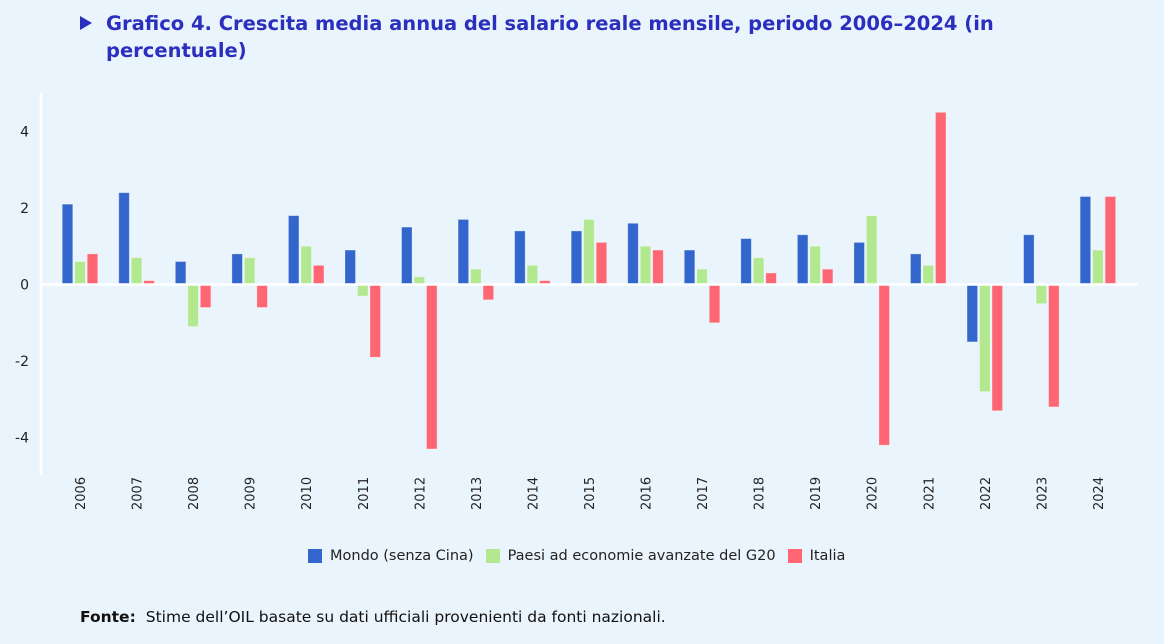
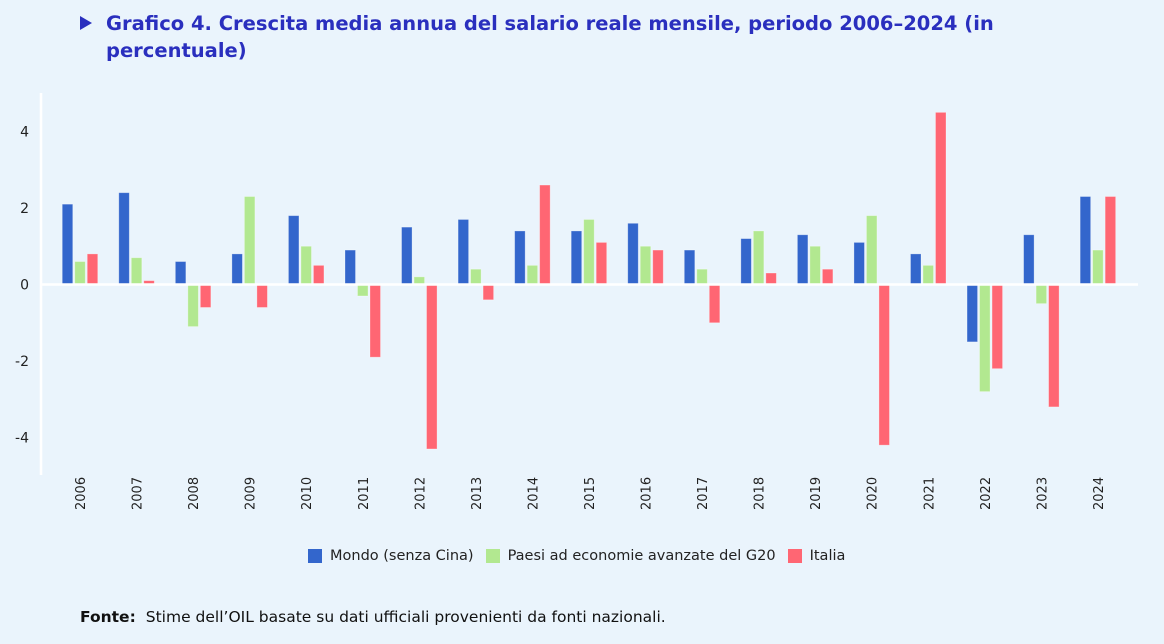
Paesi ad economie avanzate del G20/2009: 0.7 -> 2.3
Italia/2014: 0.1 -> 2.6
Paesi ad economie avanzate del G20/2018: 0.7 -> 1.4
Italia/2022: -3.3 -> -2.2
